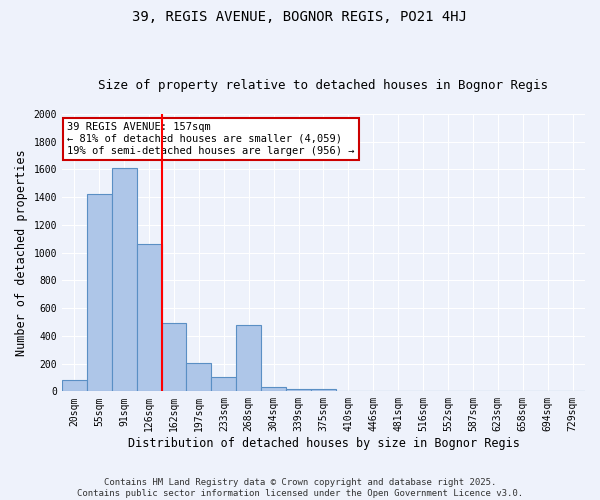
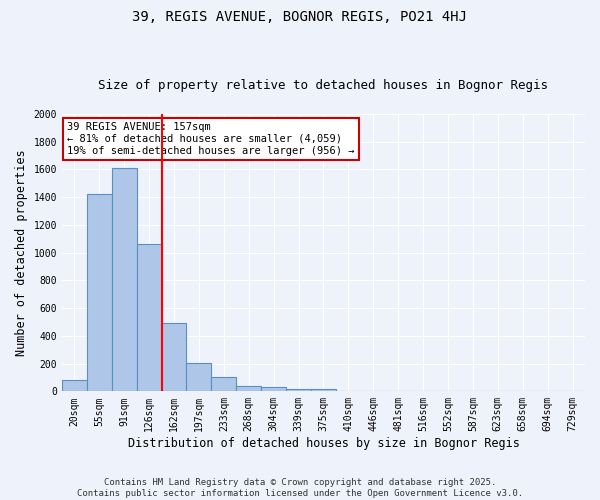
268sqm: 480 -> 40
